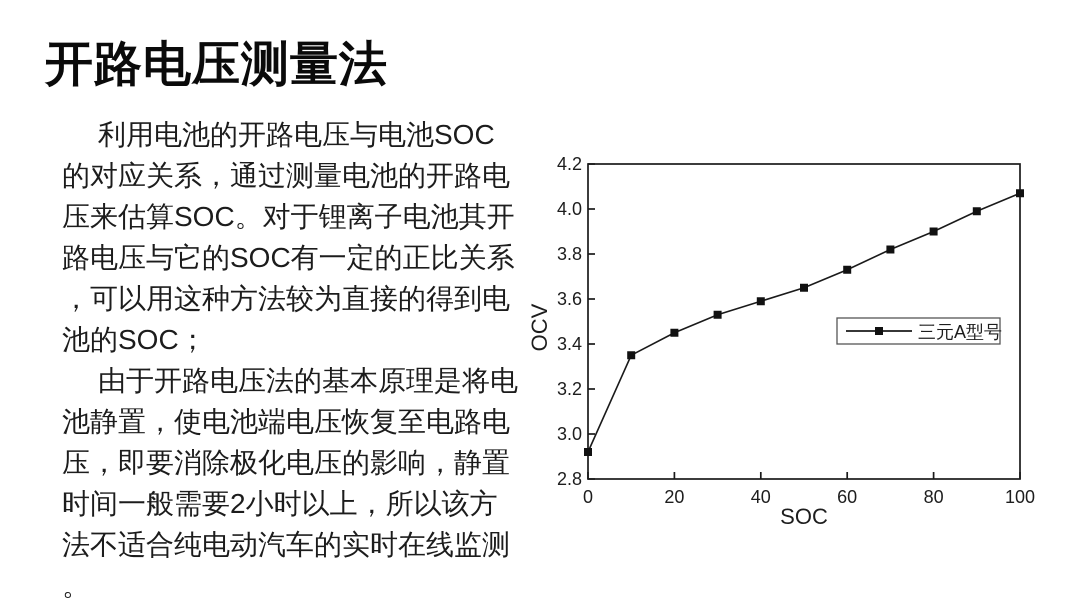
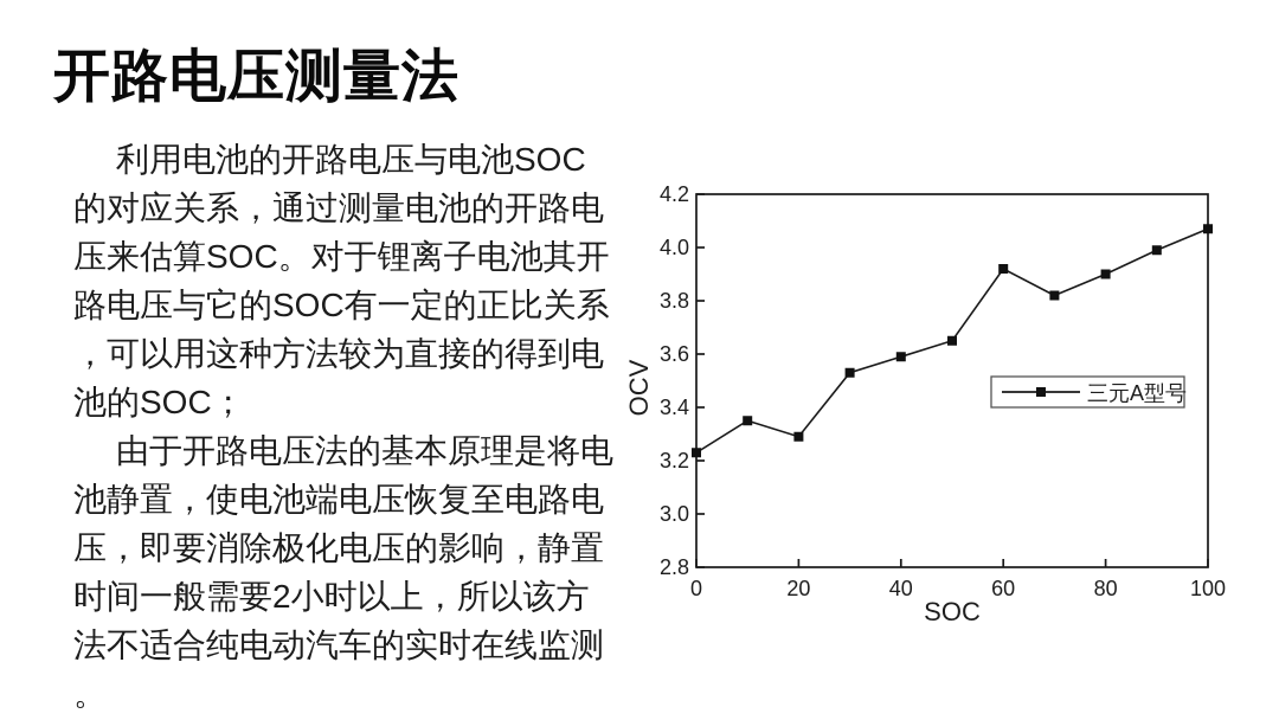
0: 2.92 -> 3.23
20: 3.45 -> 3.29
60: 3.73 -> 3.92
